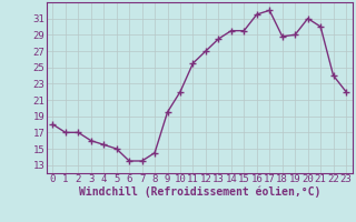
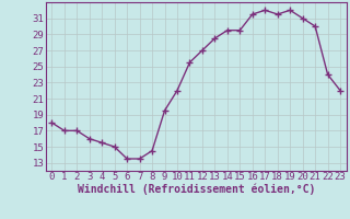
18: 28.8 -> 31.5
19: 29.0 -> 32.0
